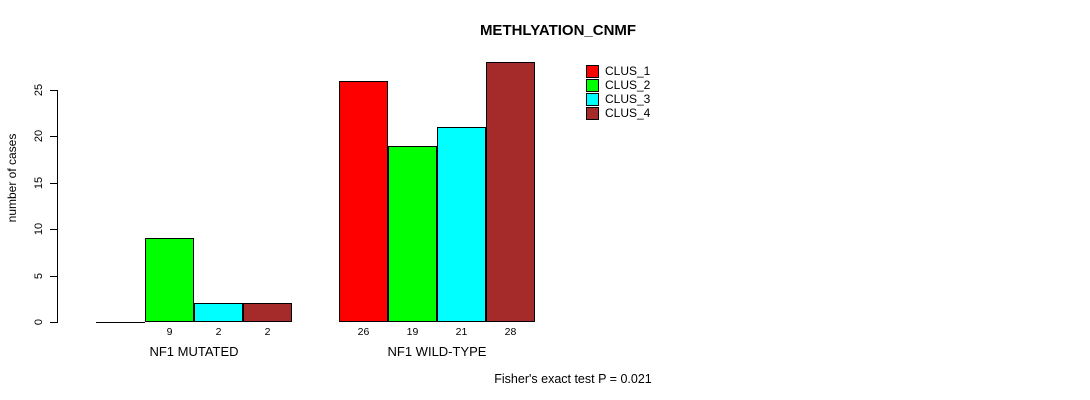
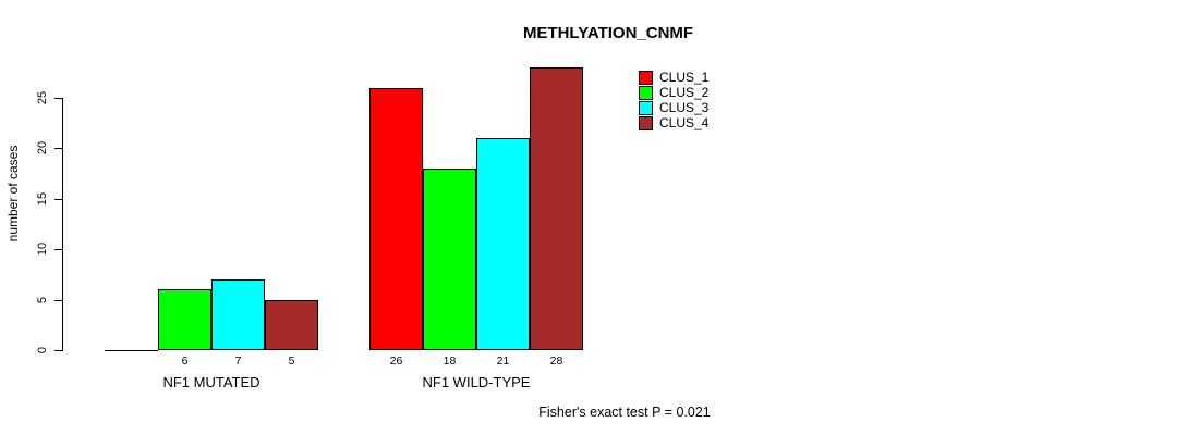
CLUS_2/NF1 MUTATED: 9 -> 6
CLUS_3/NF1 MUTATED: 2 -> 7
CLUS_4/NF1 MUTATED: 2 -> 5
CLUS_2/NF1 WILD-TYPE: 19 -> 18
